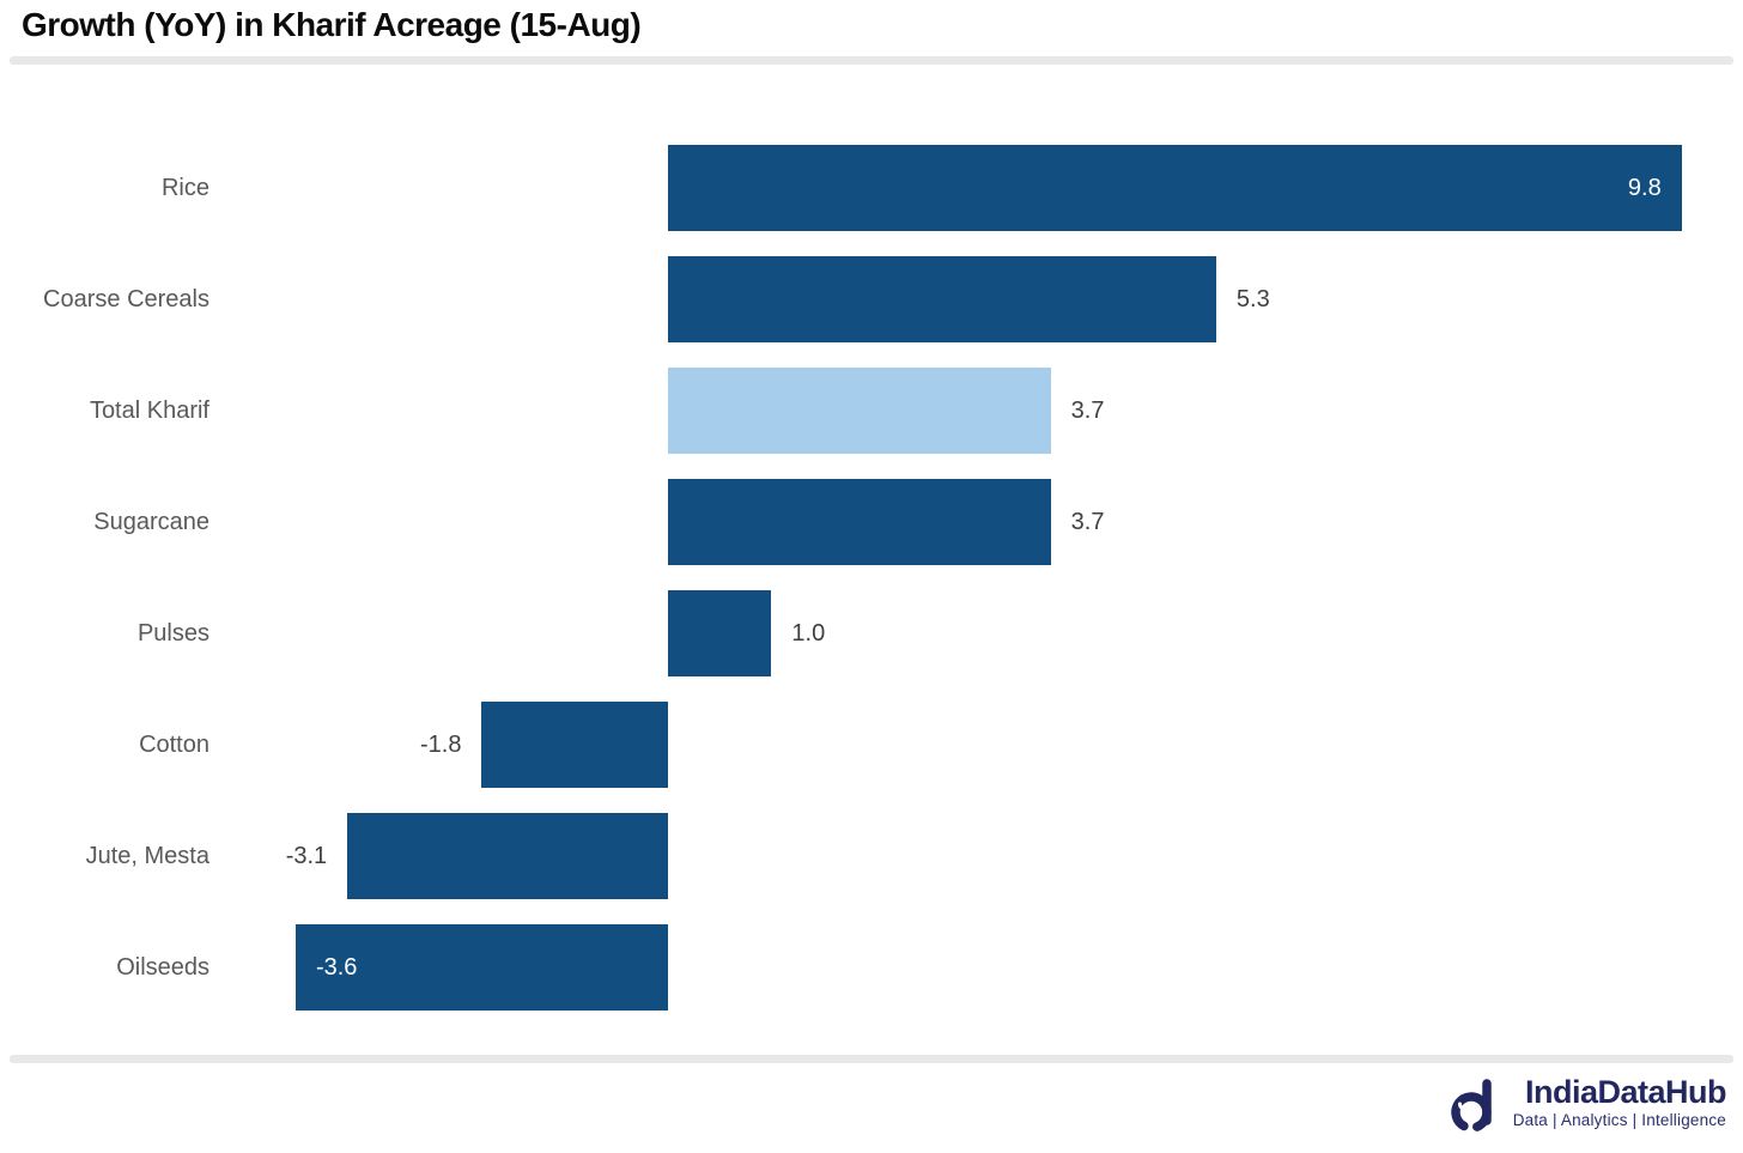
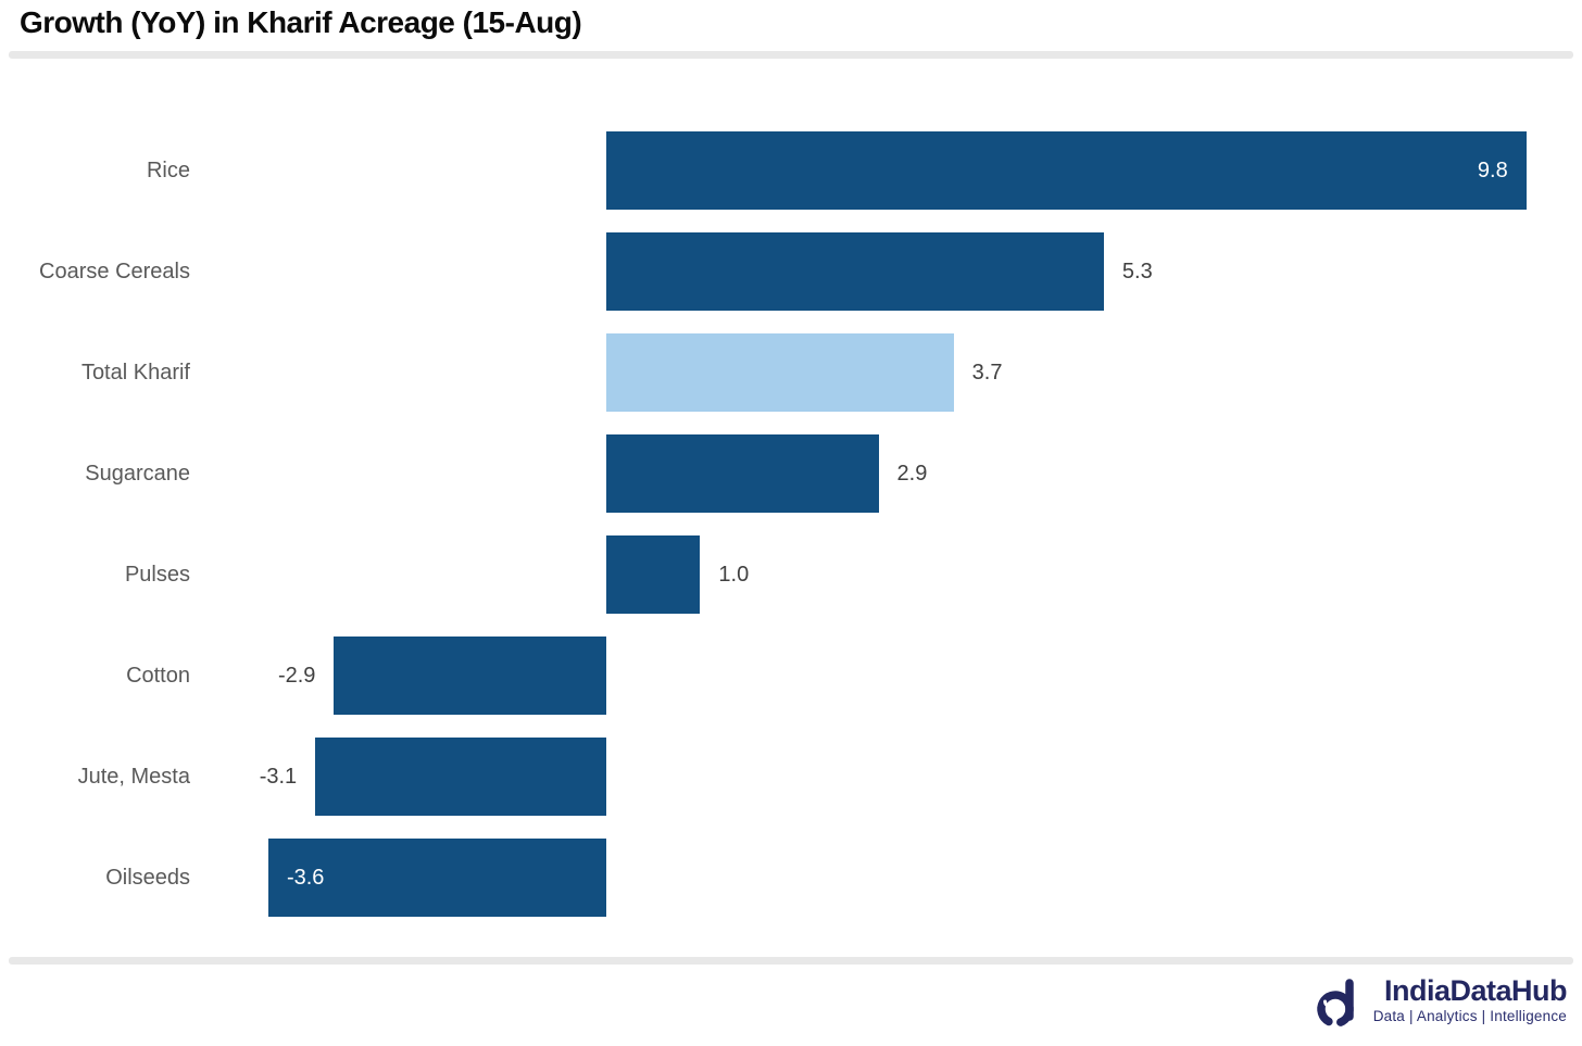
Sugarcane: 3.7 -> 2.9
Cotton: -1.8 -> -2.9
